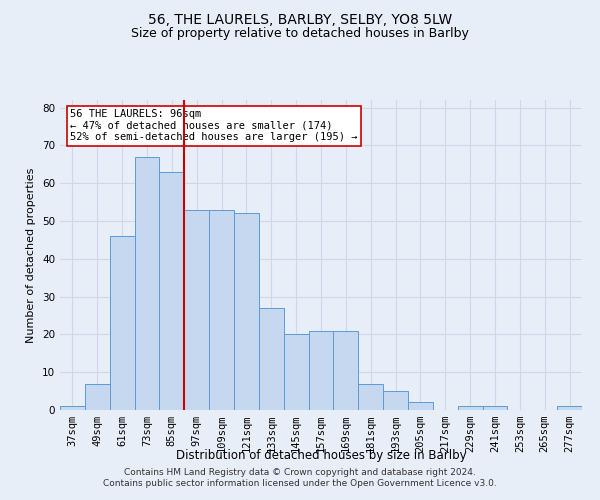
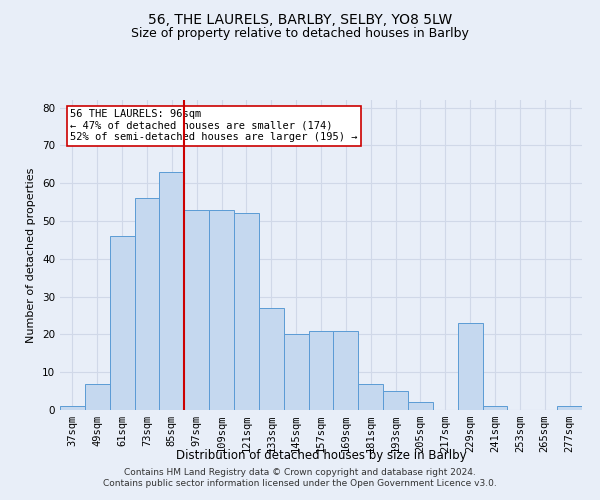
73sqm: 67 -> 56
229sqm: 1 -> 23
